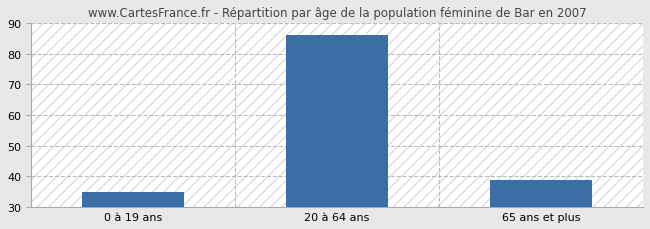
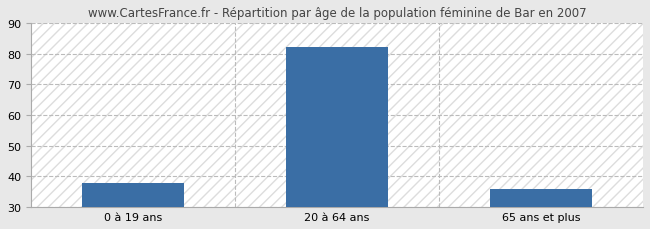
0 à 19 ans: 35 -> 38
20 à 64 ans: 86 -> 82
65 ans et plus: 39 -> 36
